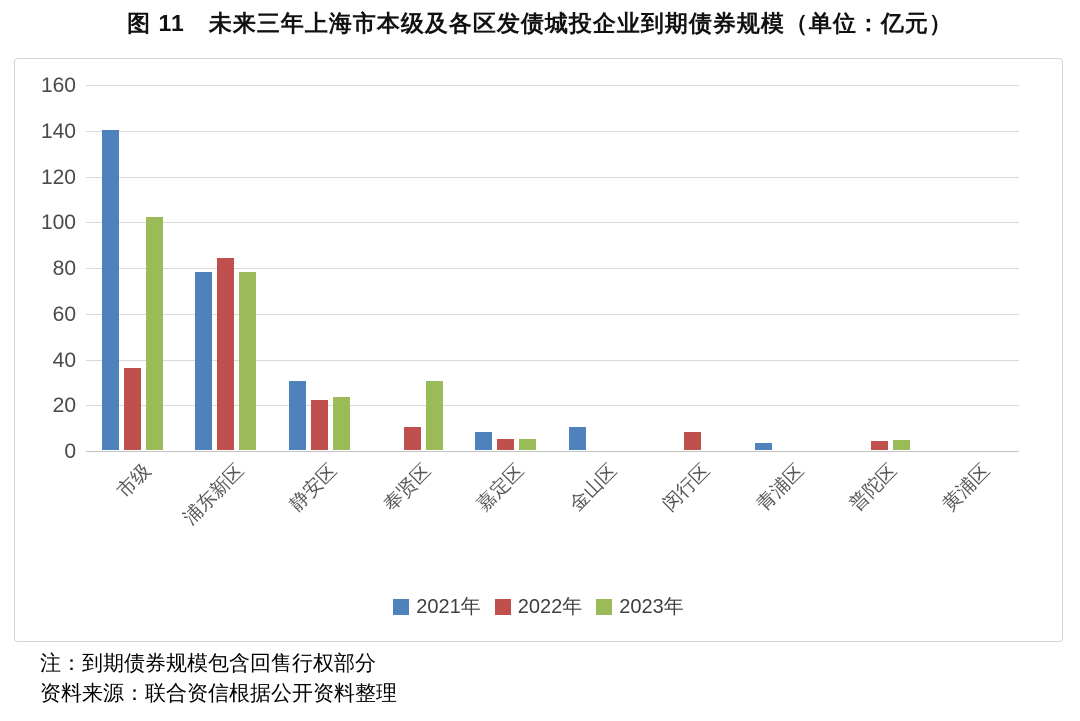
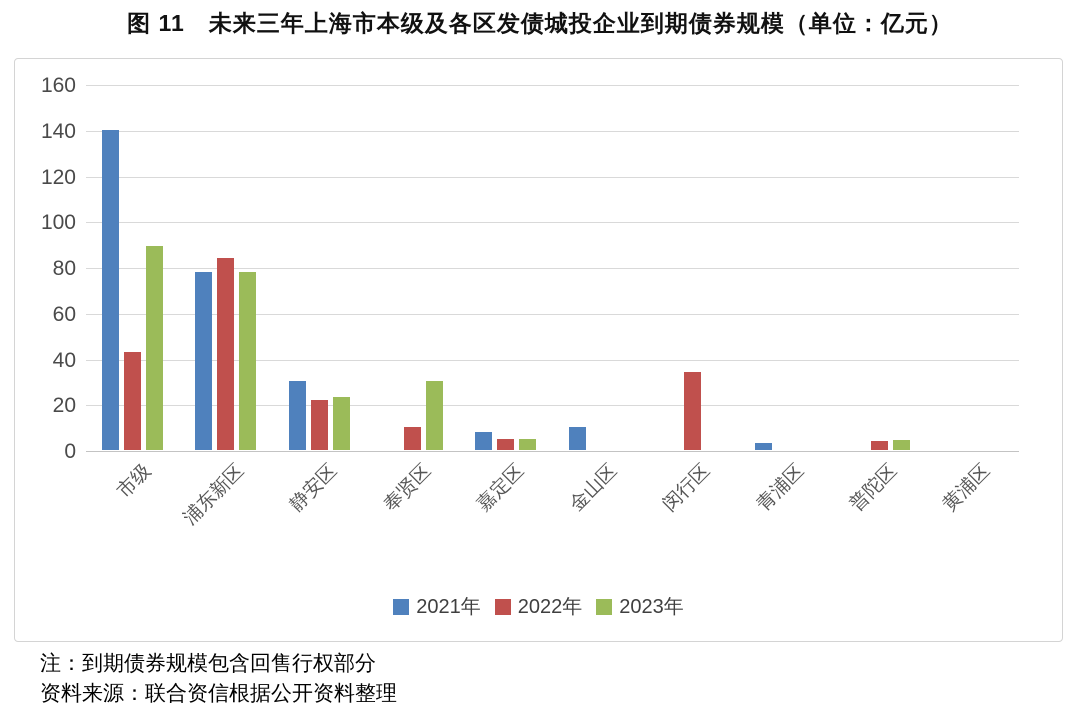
2022年/市级: 36 -> 43
2023年/市级: 102 -> 89
2022年/闵行区: 8 -> 34
